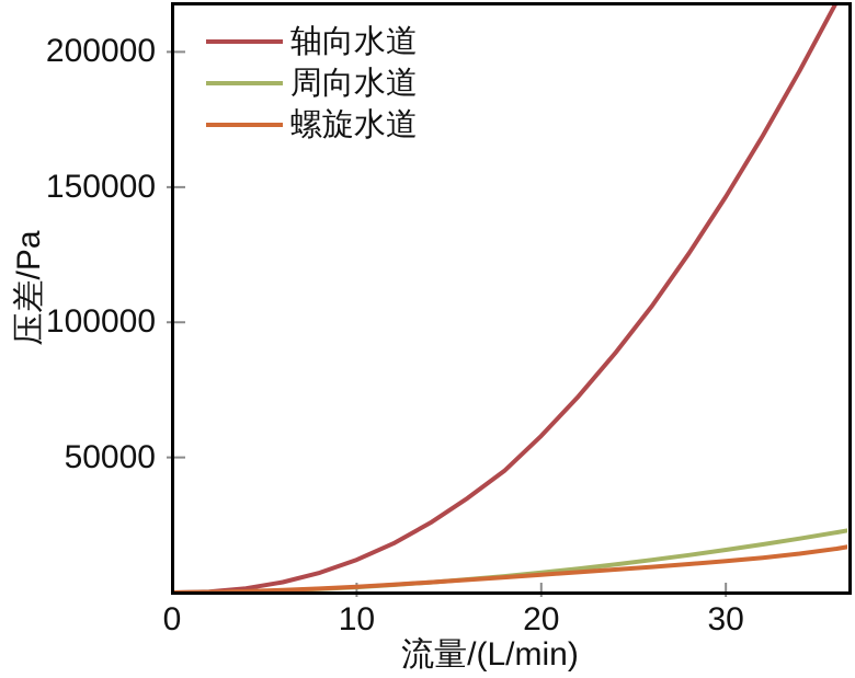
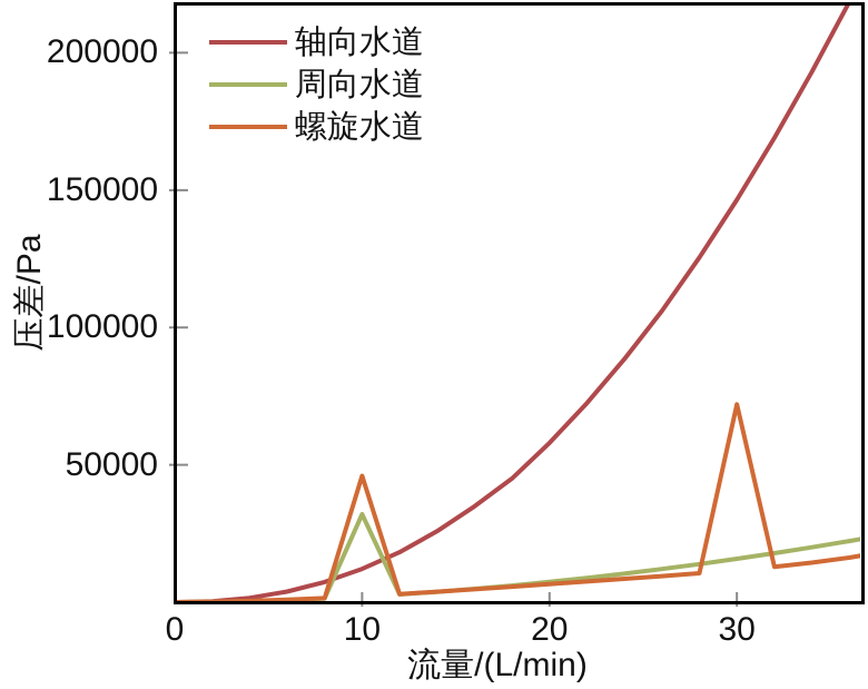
周向水道/10: 2000 -> 32000
螺旋水道/10: 2000 -> 46000
螺旋水道/30: 12000 -> 72000
